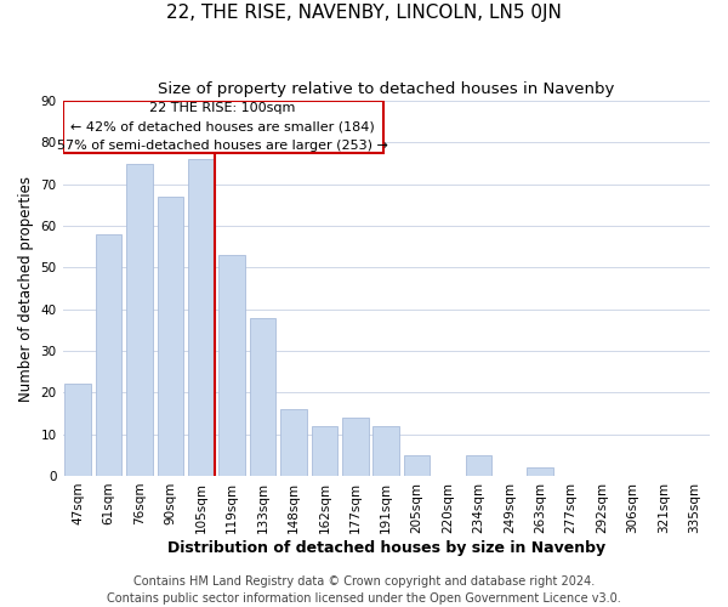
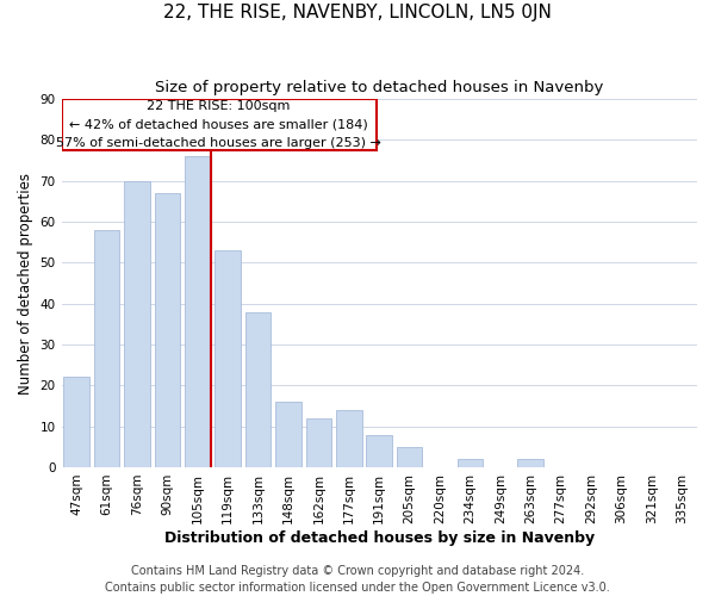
76sqm: 75 -> 70
191sqm: 12 -> 8
234sqm: 5 -> 2
